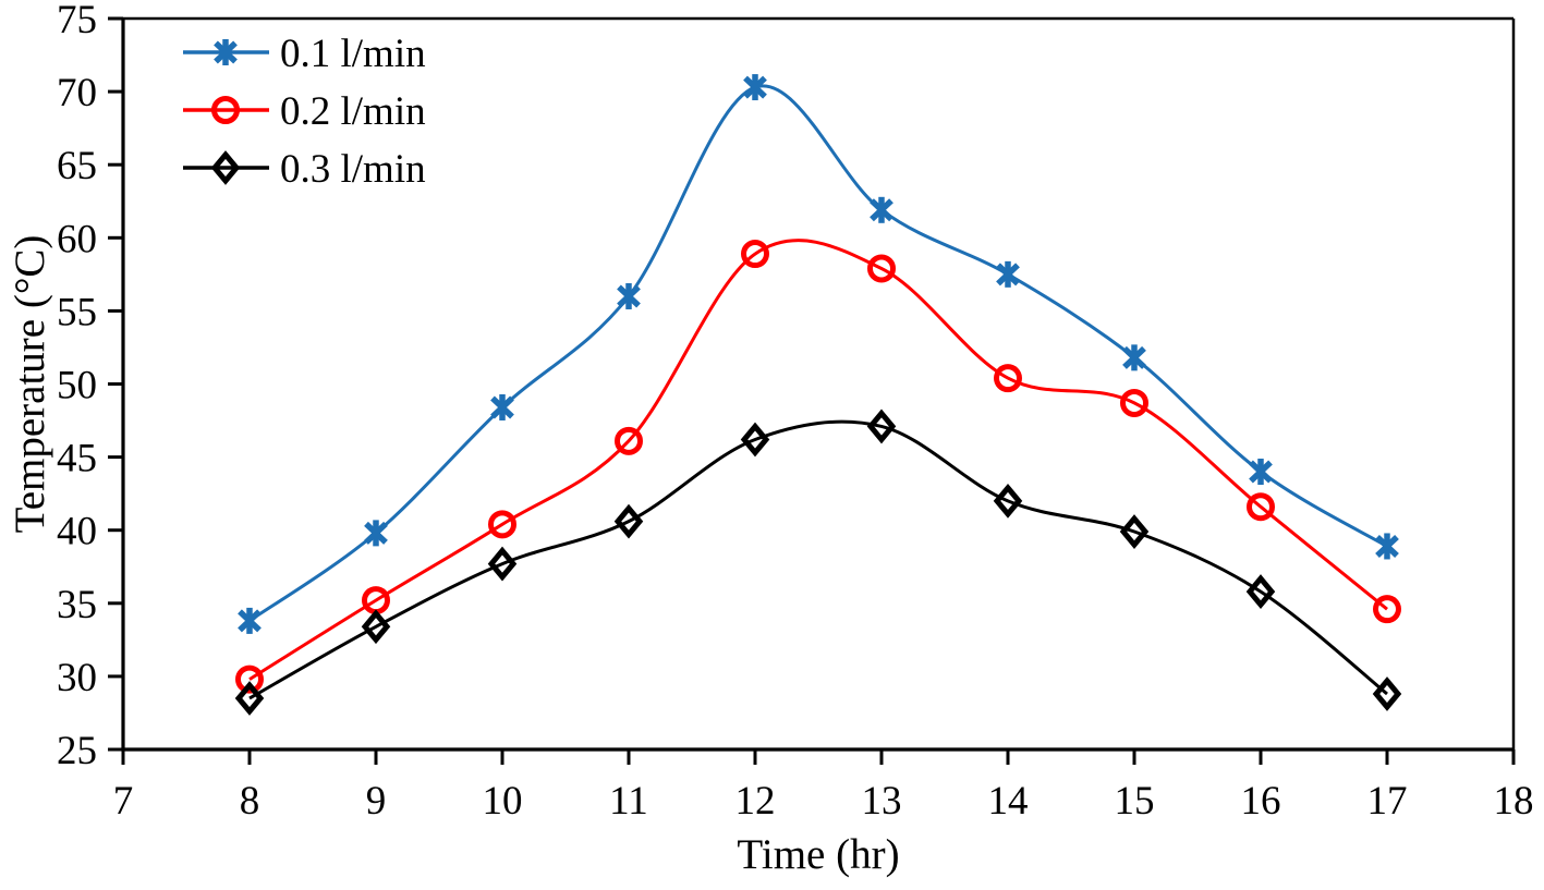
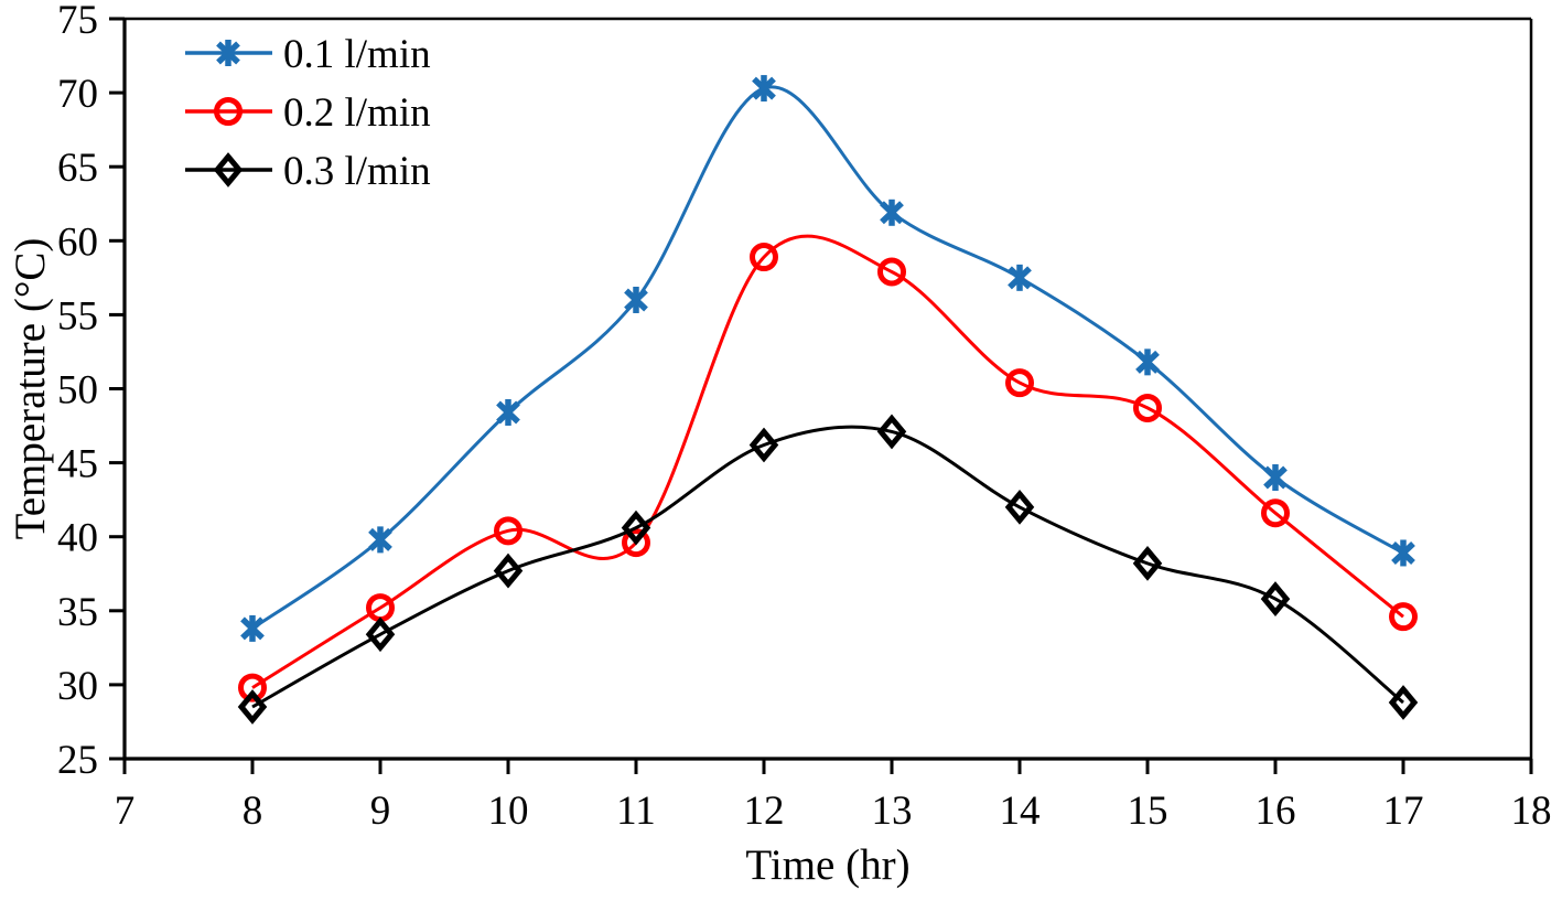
0.2 l/min/11: 46.1 -> 39.6
0.3 l/min/15: 39.9 -> 38.2
